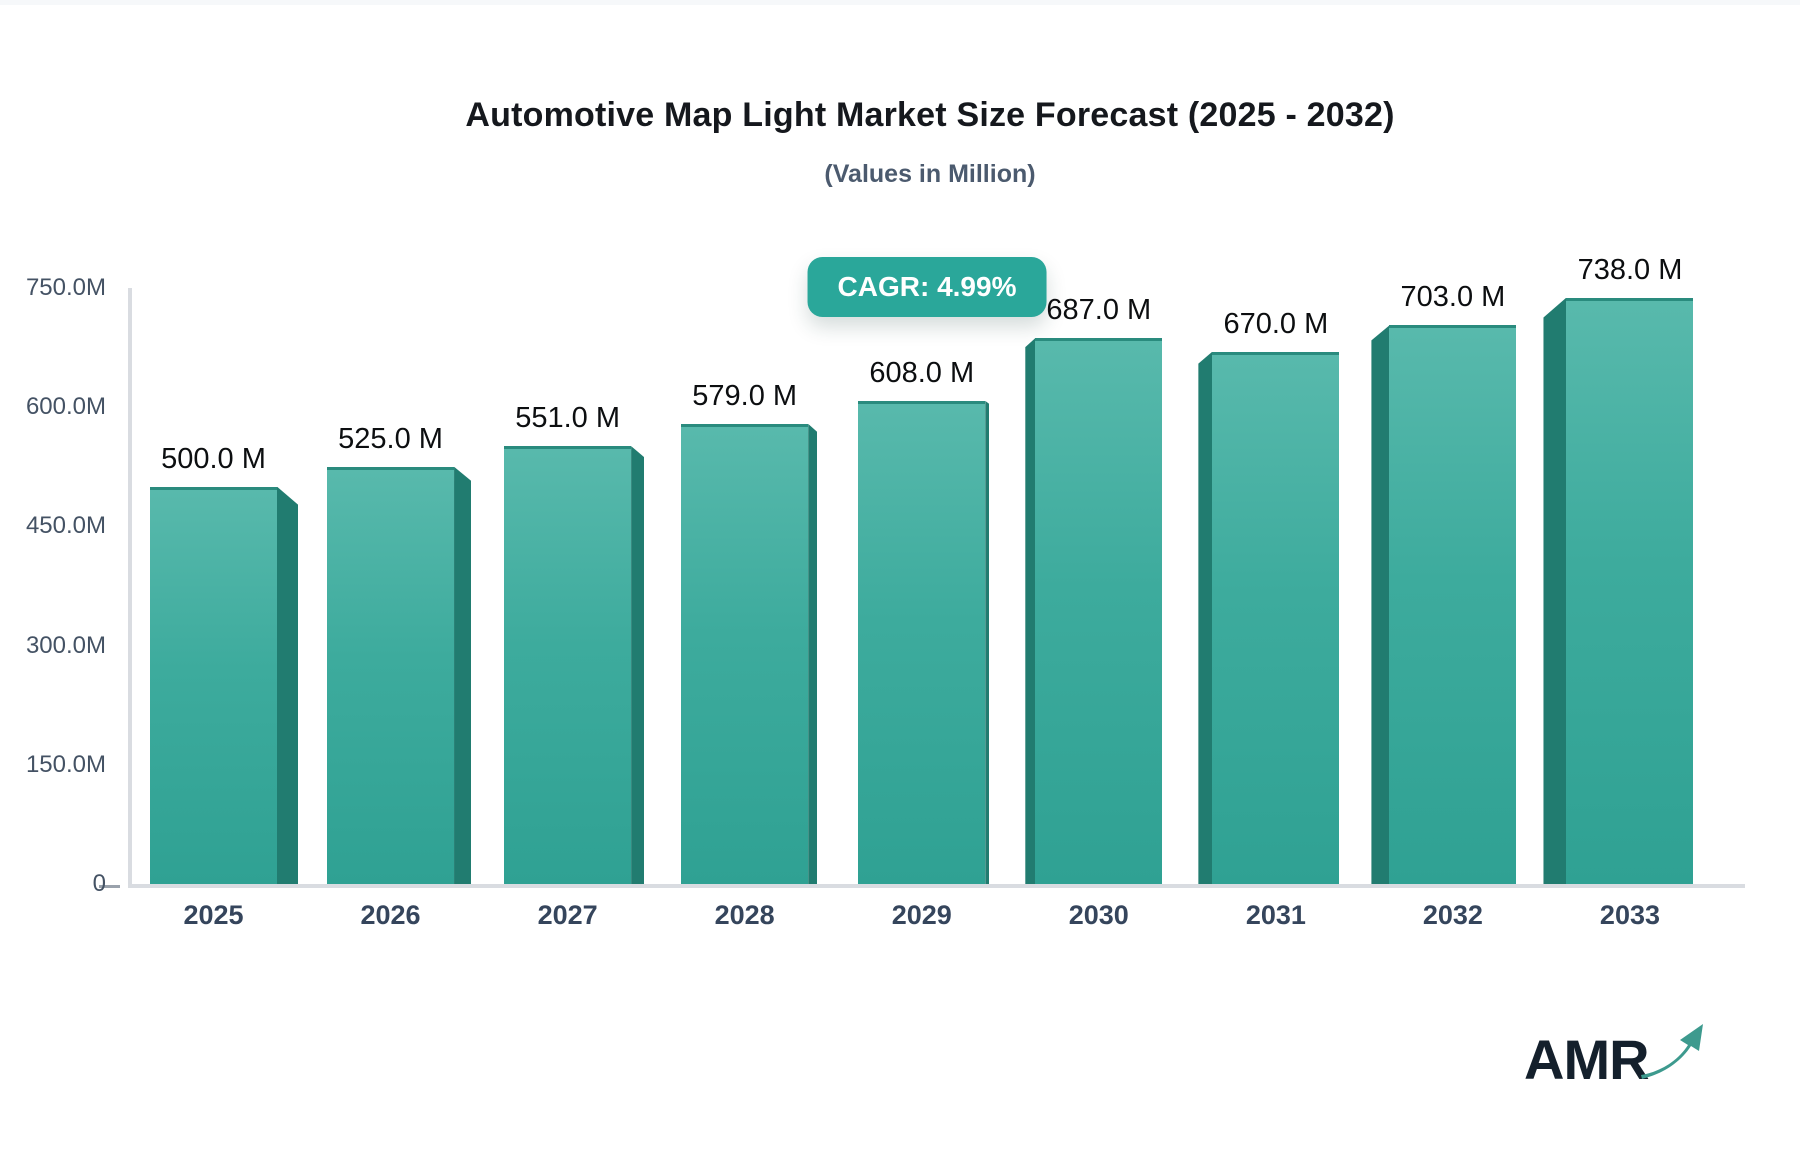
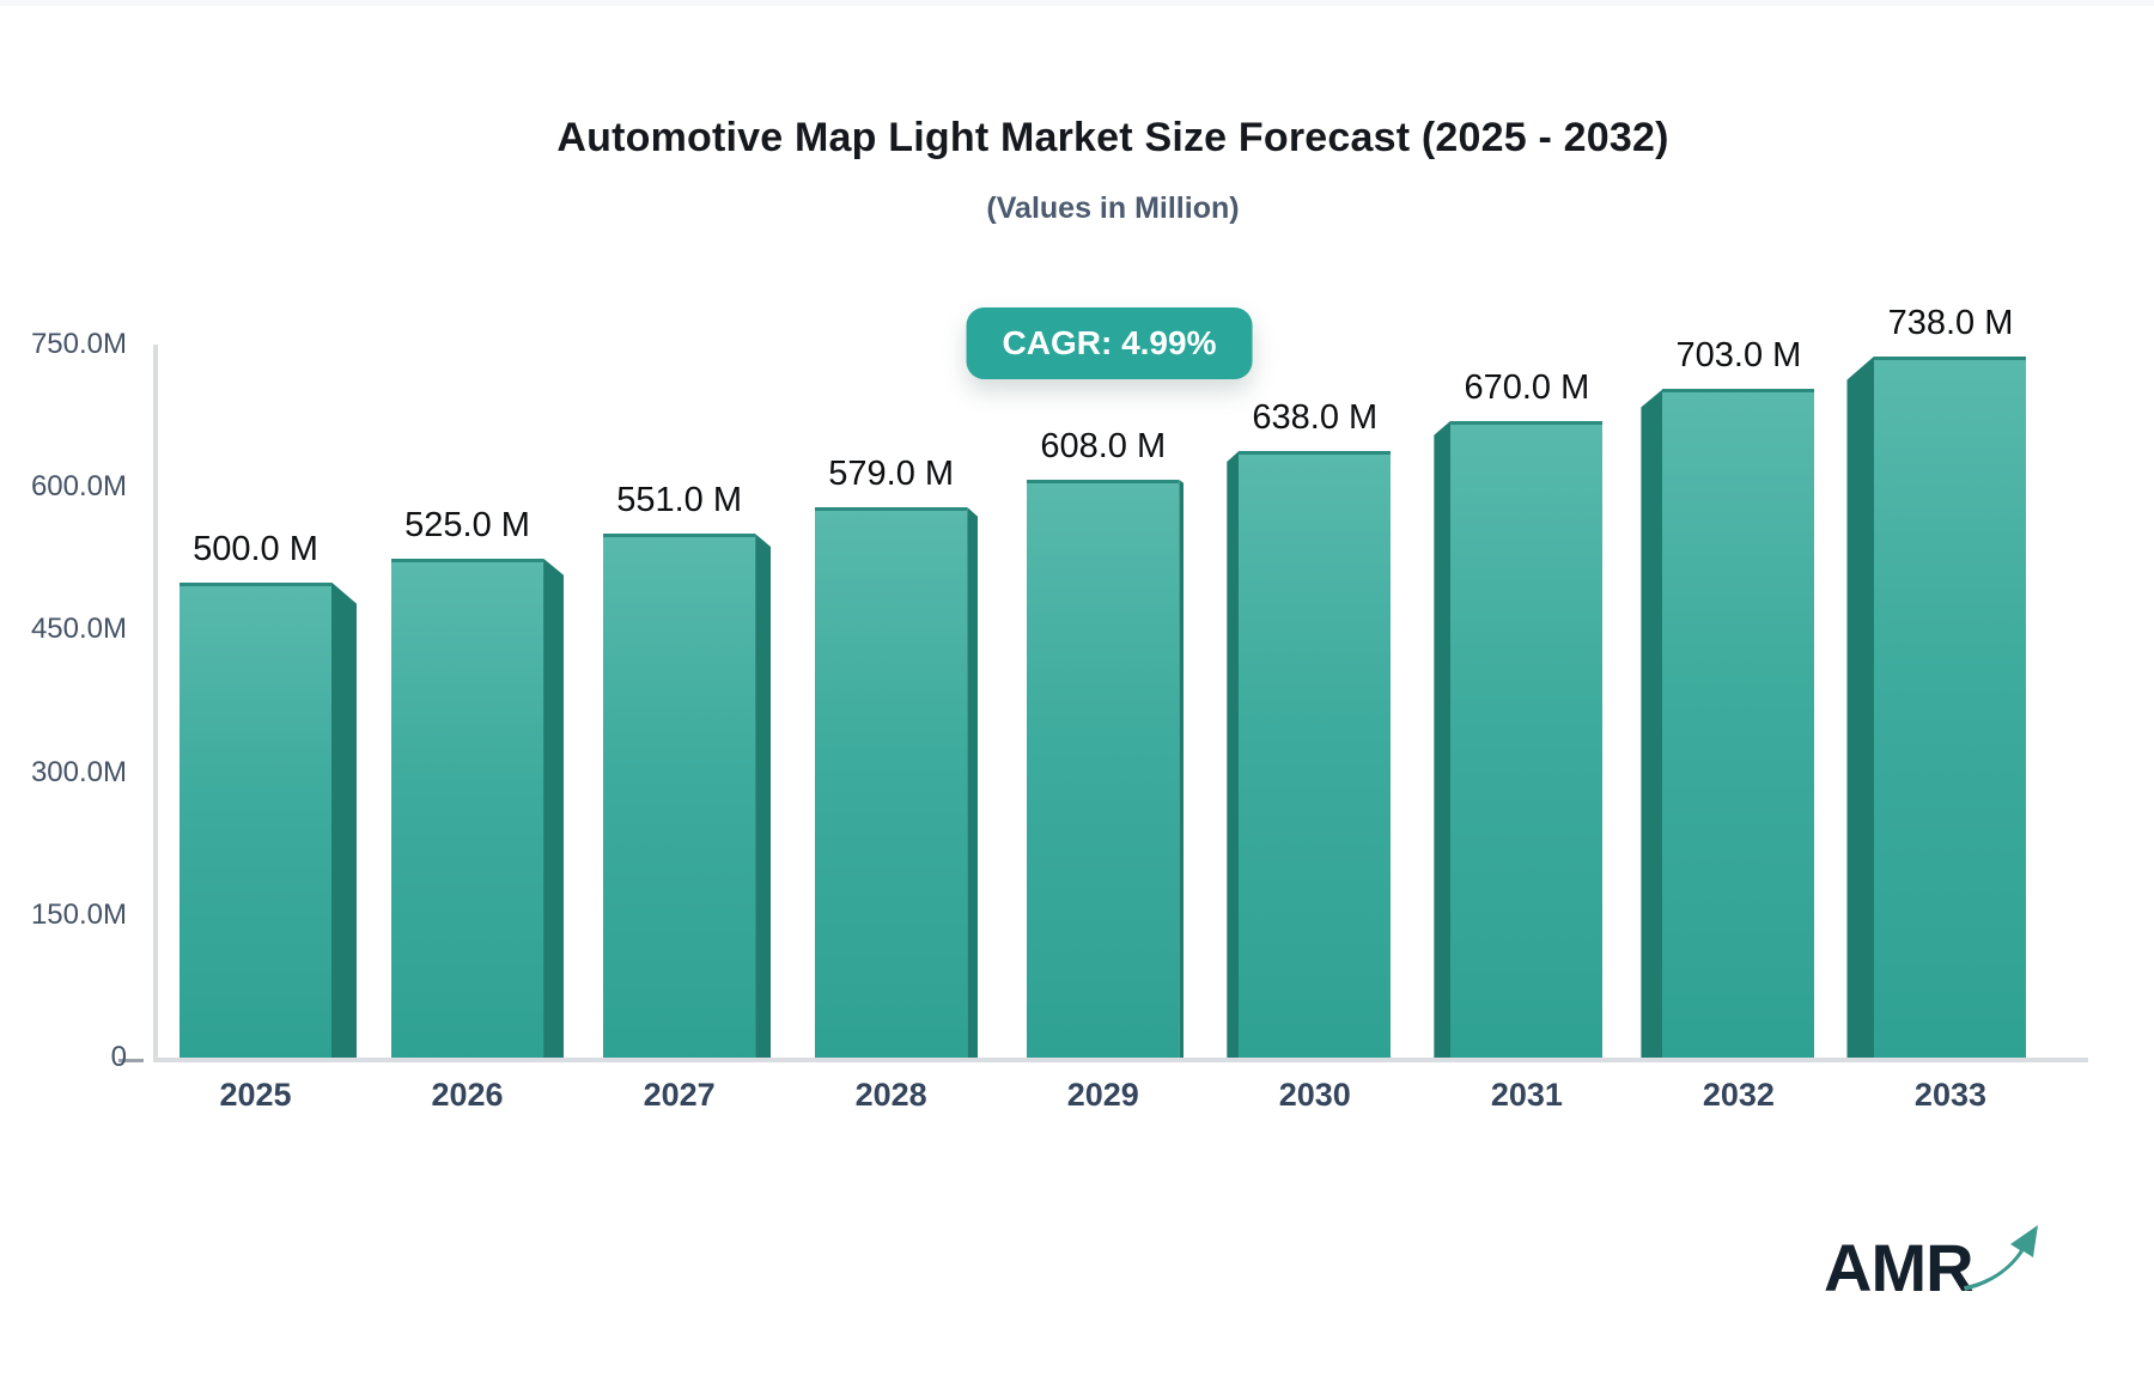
2030: 687.0 -> 638.0
